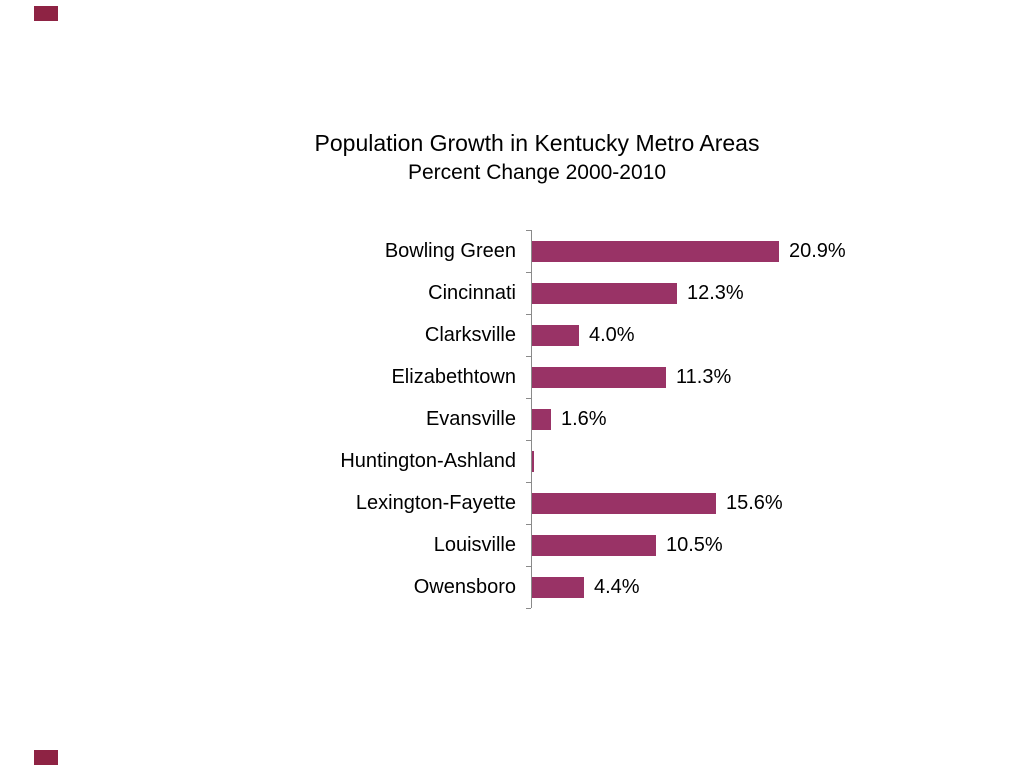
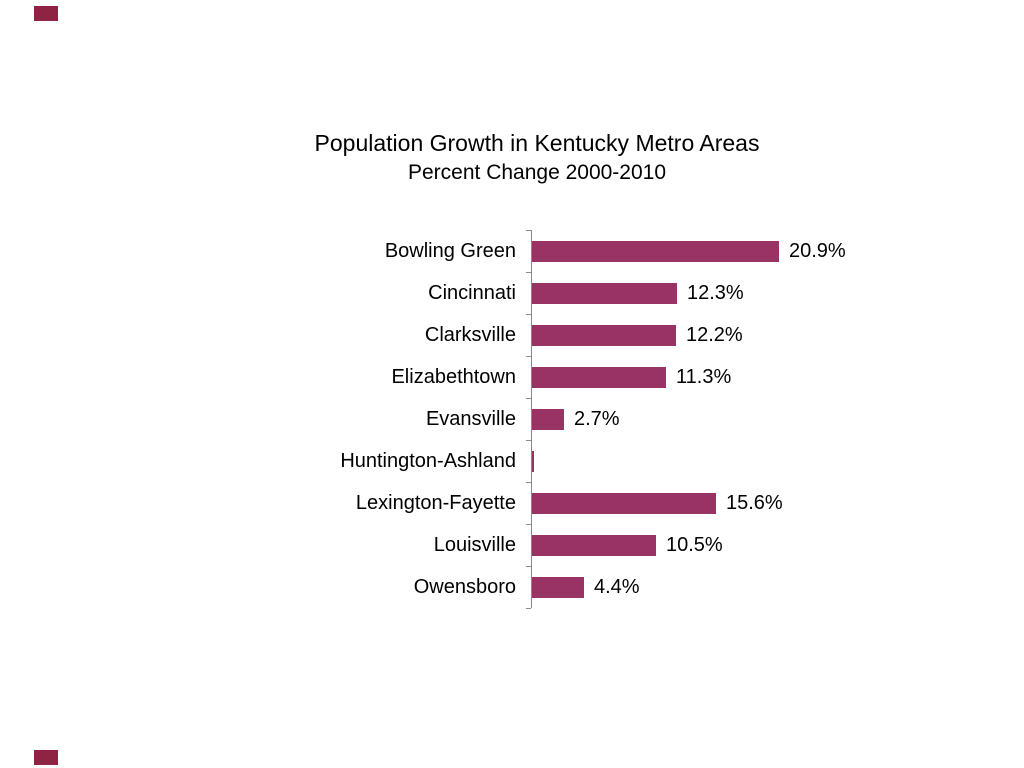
Clarksville: 4.0% -> 12.2%
Evansville: 1.6% -> 2.7%
